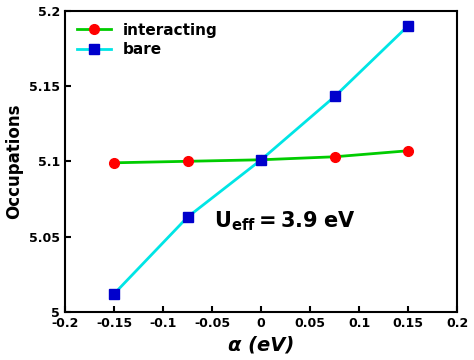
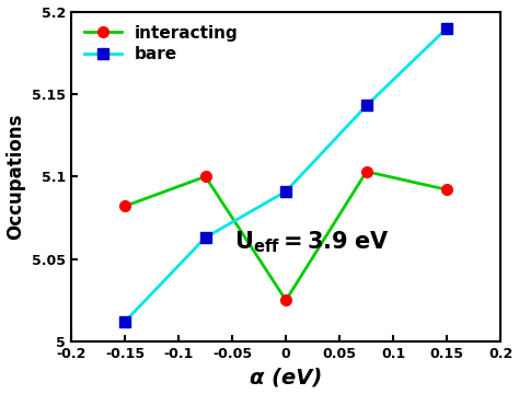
interacting/-0.15: 5.099 -> 5.082
interacting/0: 5.101 -> 5.025
bare/0: 5.101 -> 5.091
interacting/0.15: 5.107 -> 5.092
